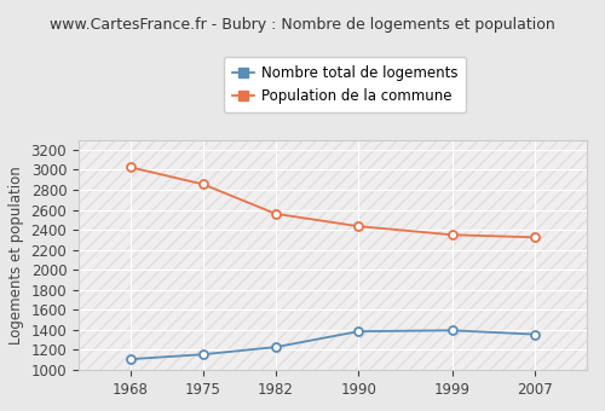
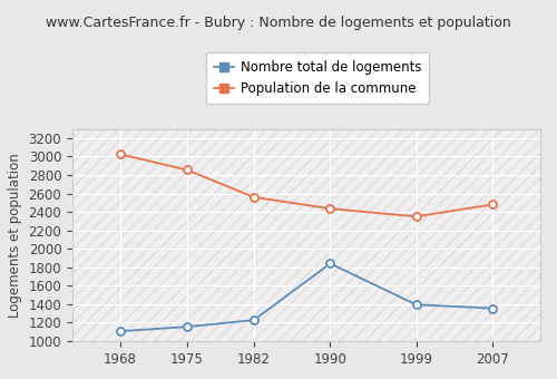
Nombre total de logements/1990: 1380 -> 1840
Population de la commune/2007: 2320 -> 2480
